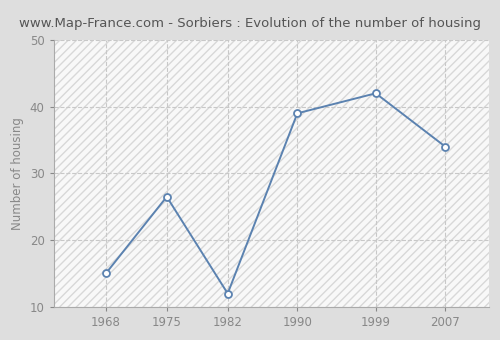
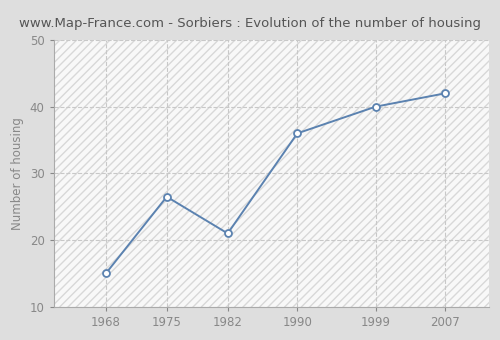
1982: 12.0 -> 21.0
1990: 39.0 -> 36.0
1999: 42.0 -> 40.0
2007: 34.0 -> 42.0
